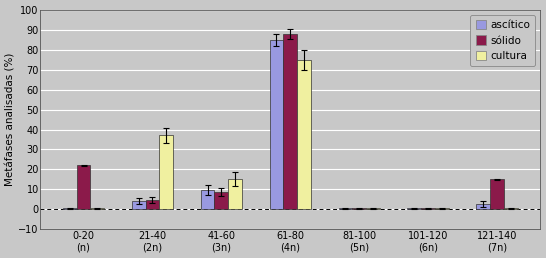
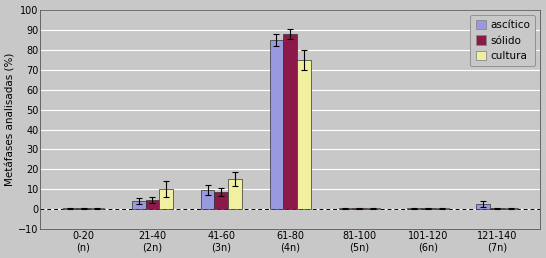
sólido/0-20 (n): 22 -> 0
cultura/21-40 (2n): 37 -> 10
sólido/121-140 (7n): 15 -> 0
